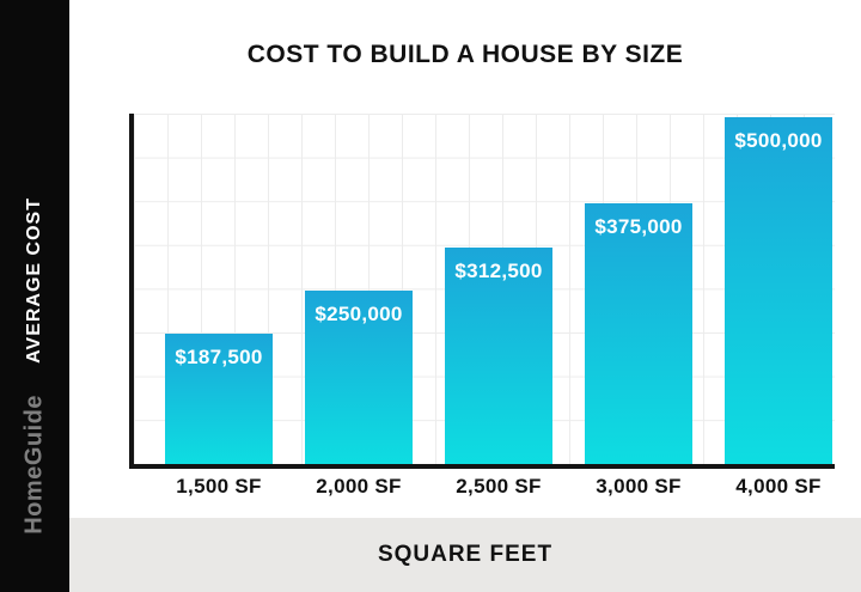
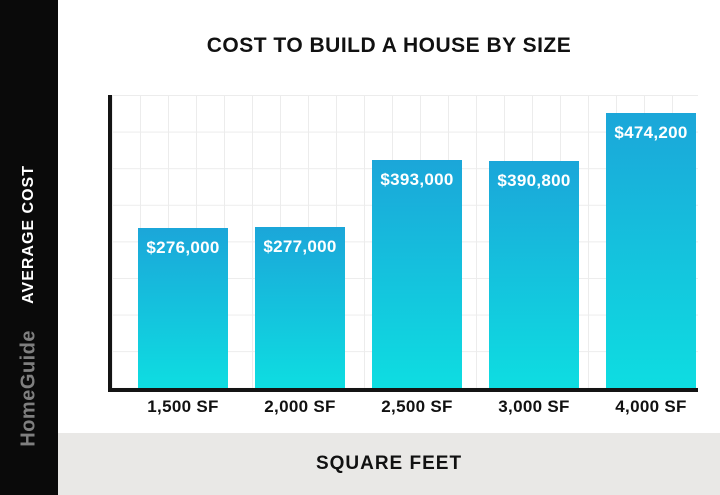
1,500 SF: $187,500 -> $276,000
2,000 SF: $250,000 -> $277,000
2,500 SF: $312,500 -> $393,000
3,000 SF: $375,000 -> $390,800
4,000 SF: $500,000 -> $474,200
